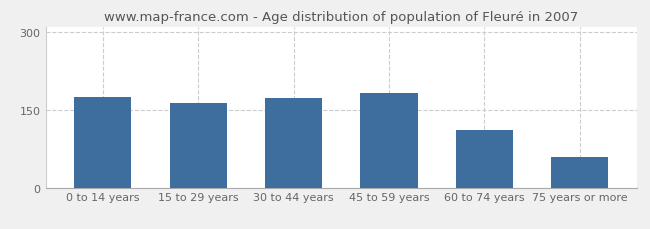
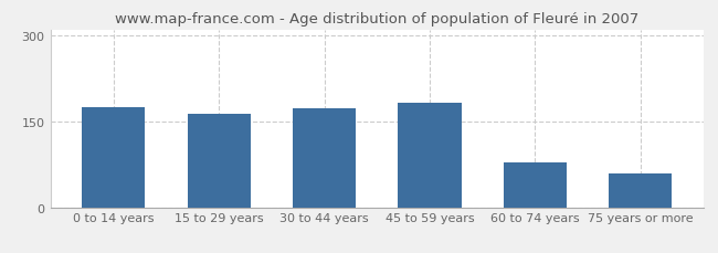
60 to 74 years: 110 -> 78
